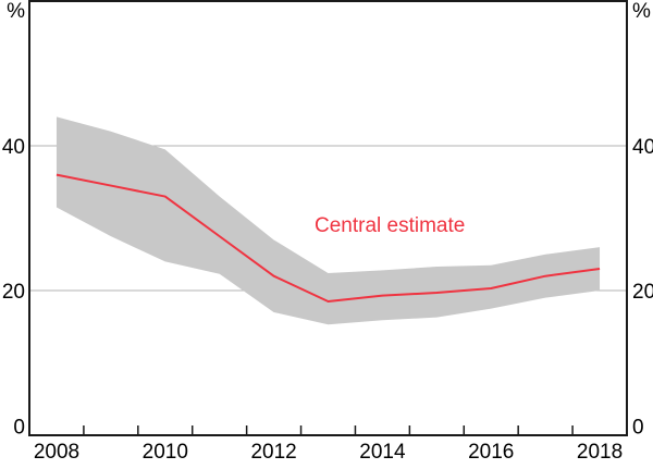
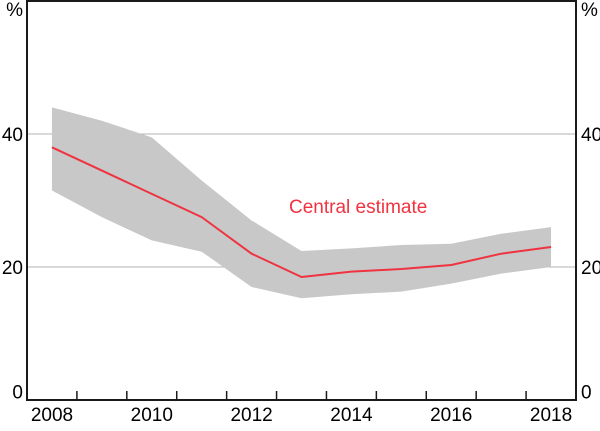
Central estimate/2008: 36 -> 38
Central estimate/2010: 33 -> 31
